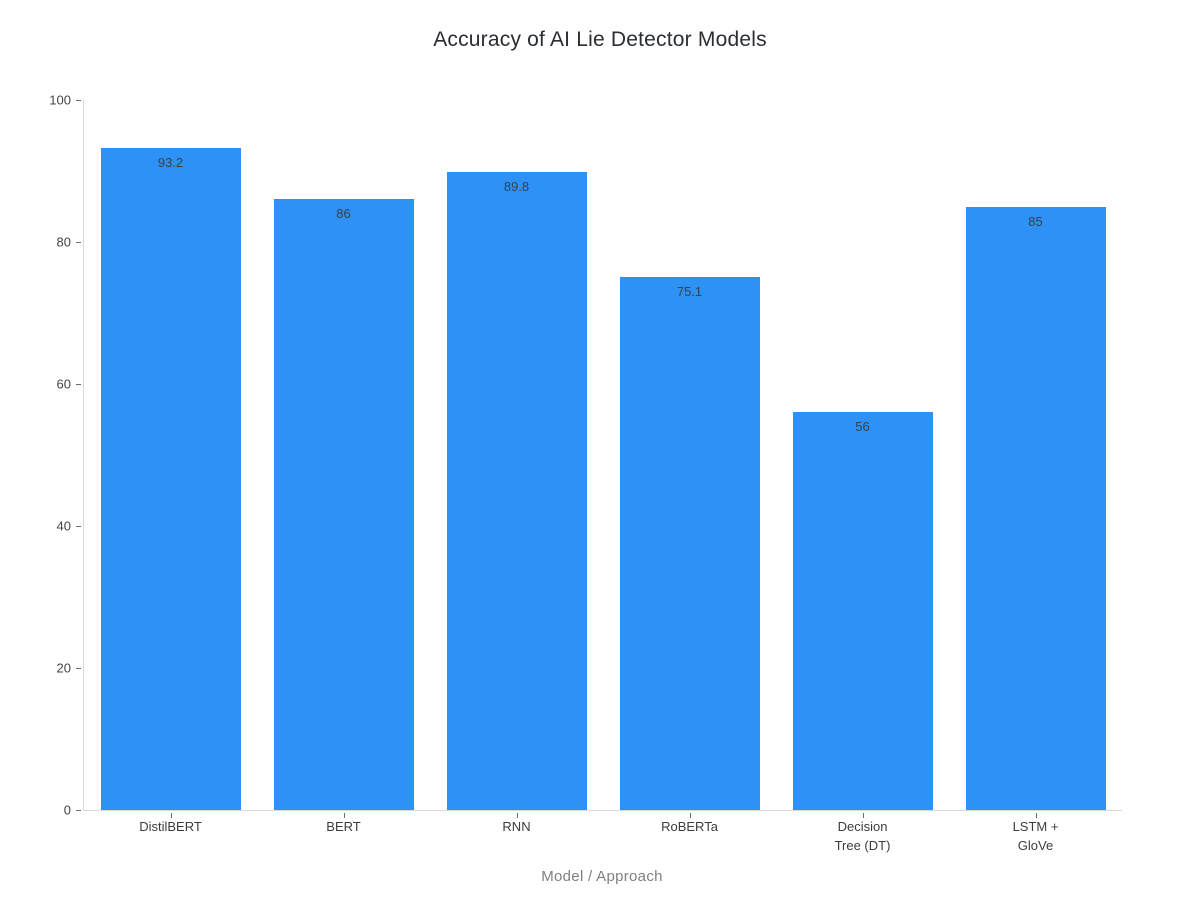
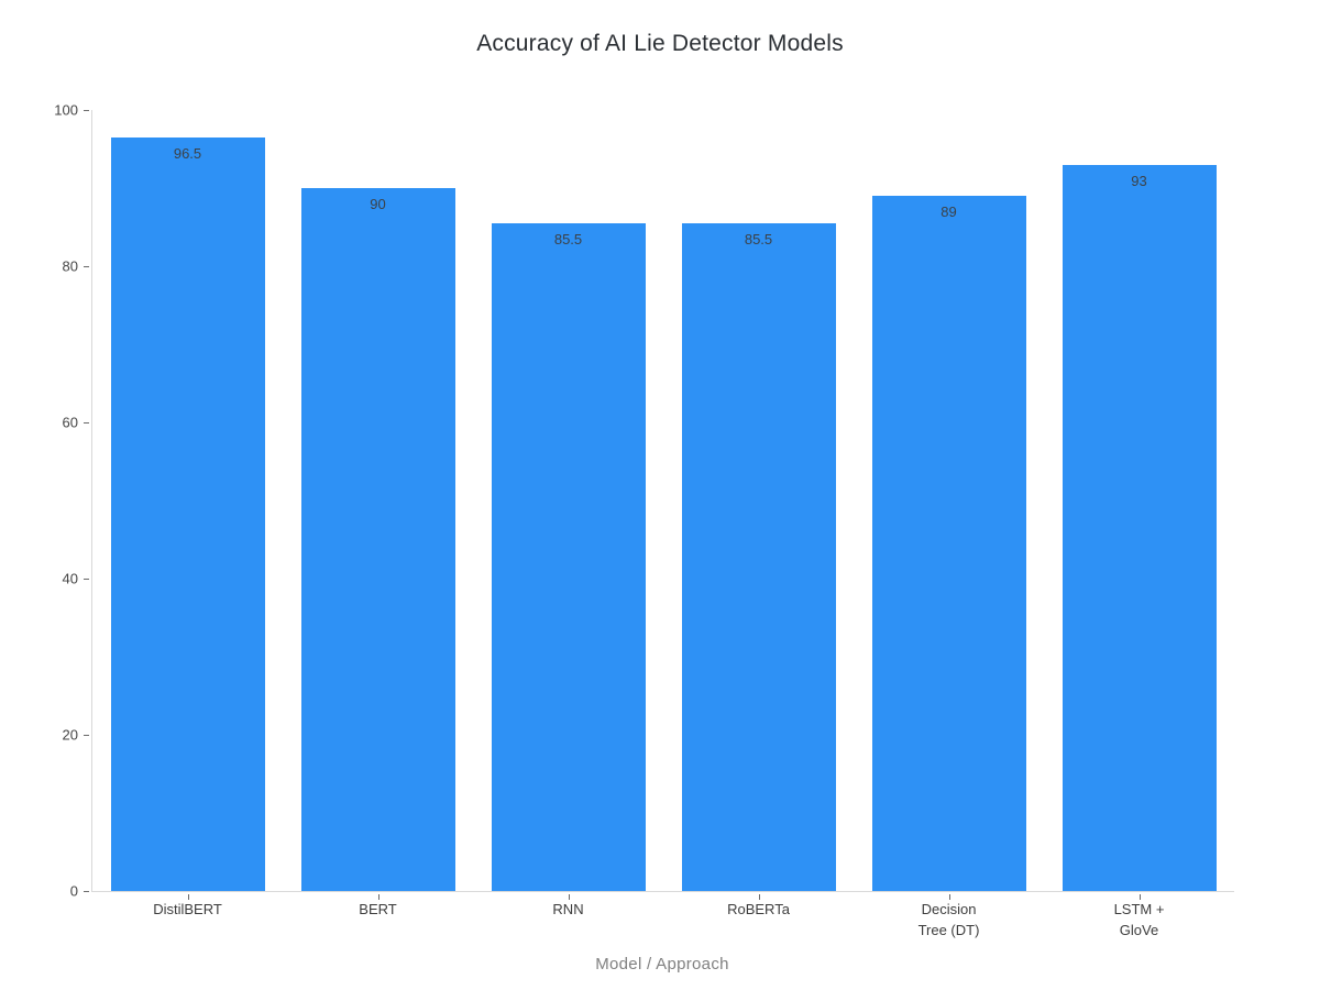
DistilBERT: 93.2 -> 96.5
BERT: 86 -> 90
RNN: 89.8 -> 85.5
RoBERTa: 75.1 -> 85.5
Decision Tree (DT): 56 -> 89
LSTM + GloVe: 85 -> 93
